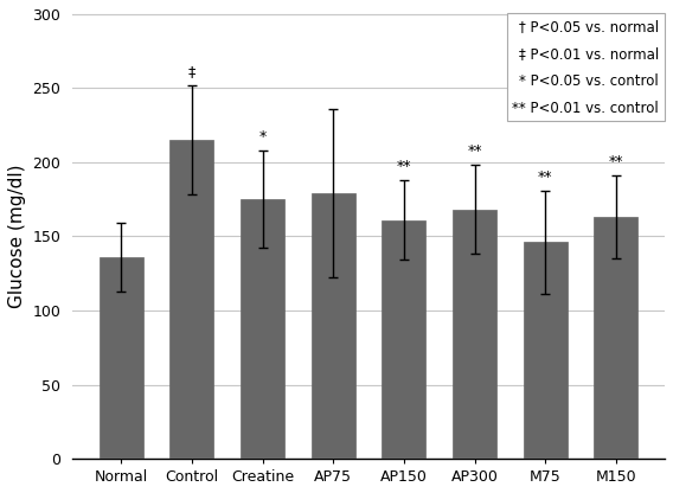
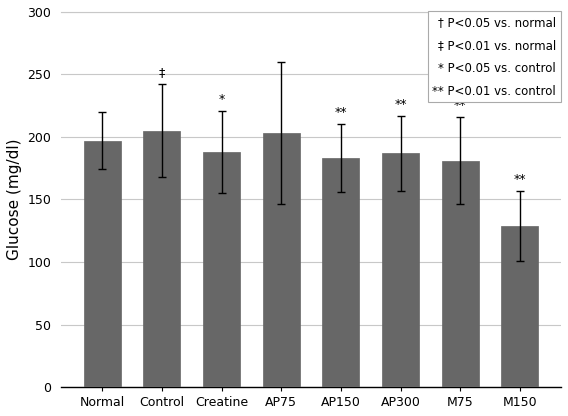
Normal: 136 -> 197
Control: 215 -> 205
Creatine: 175 -> 188
AP75: 179 -> 203
AP150: 161 -> 183
AP300: 168 -> 187
M75: 146 -> 181
M150: 163 -> 129
